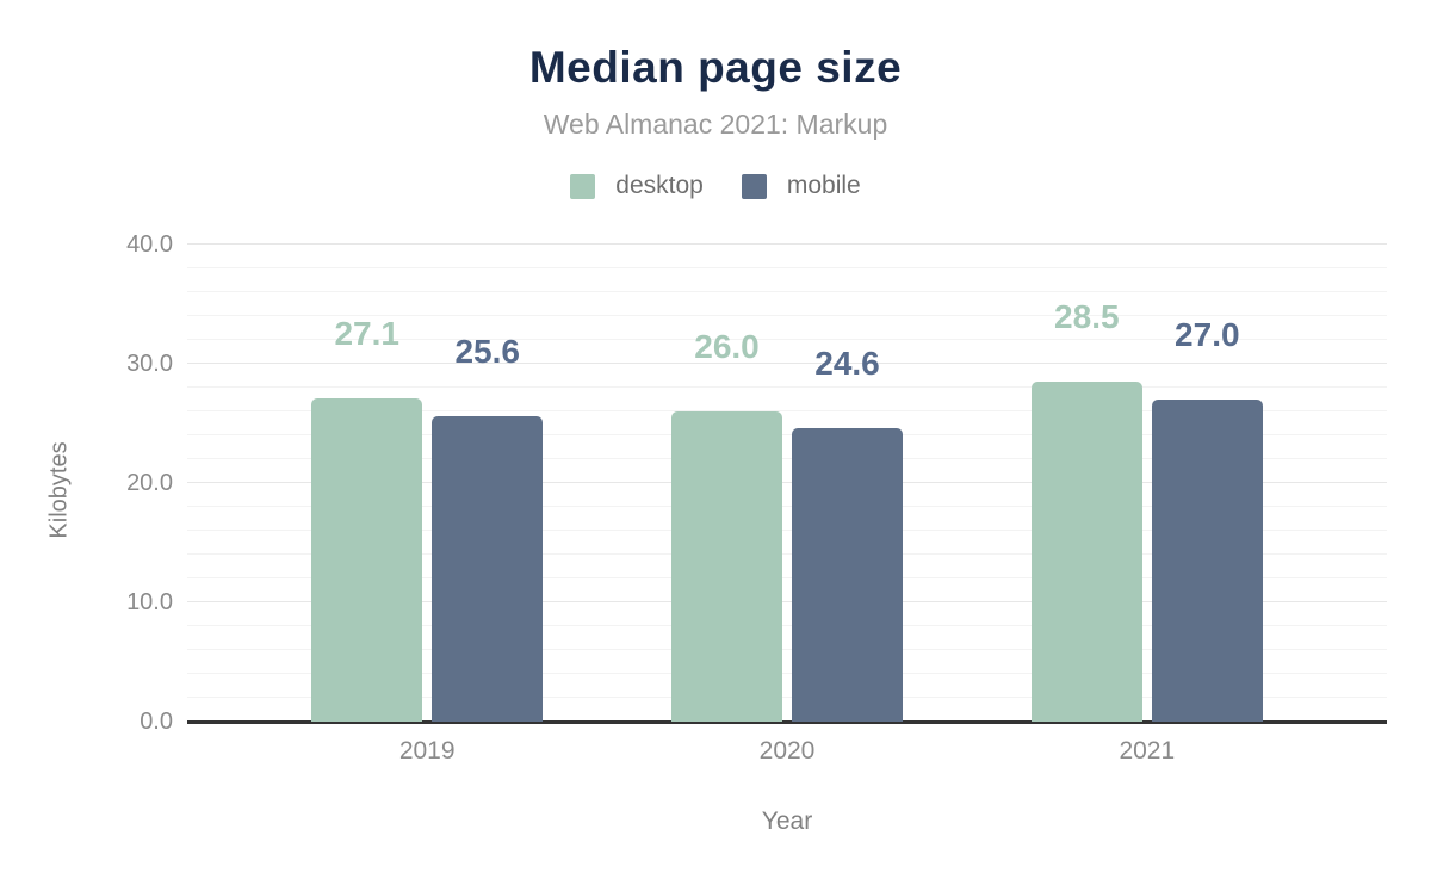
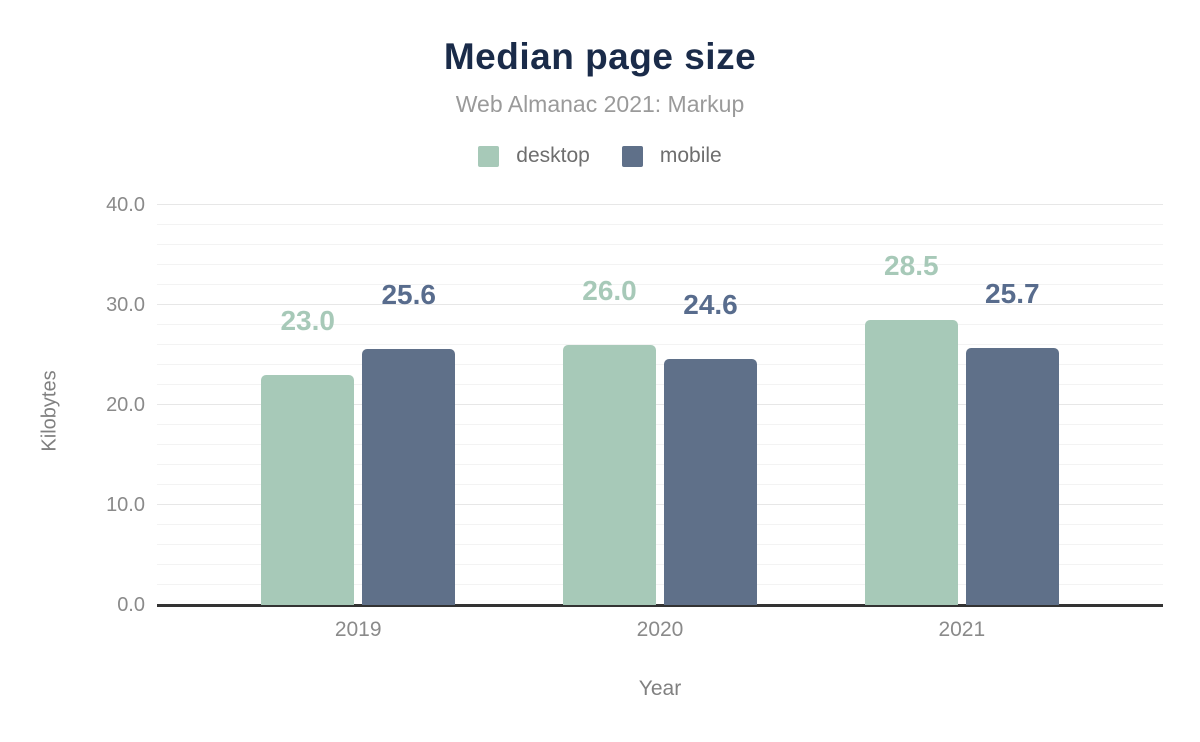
desktop/2019: 27.1 -> 23.0
mobile/2021: 27.0 -> 25.7
